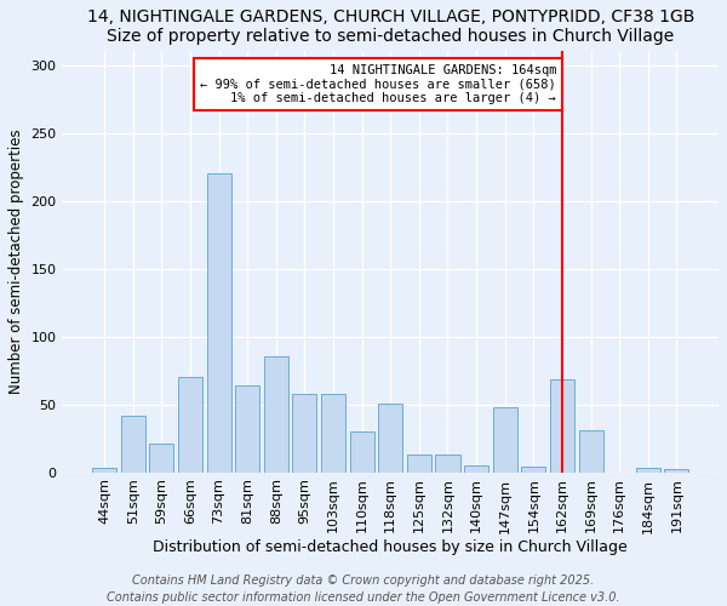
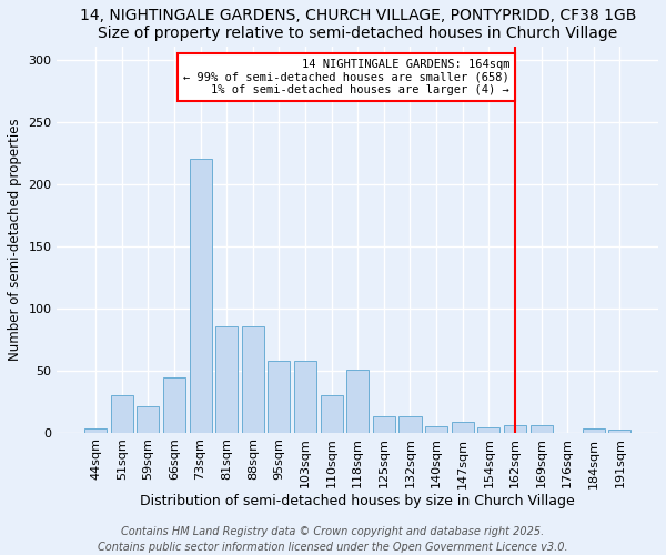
51sqm: 42 -> 30
66sqm: 70 -> 44
81sqm: 64 -> 85
147sqm: 48 -> 9
162sqm: 68 -> 6
169sqm: 31 -> 6
